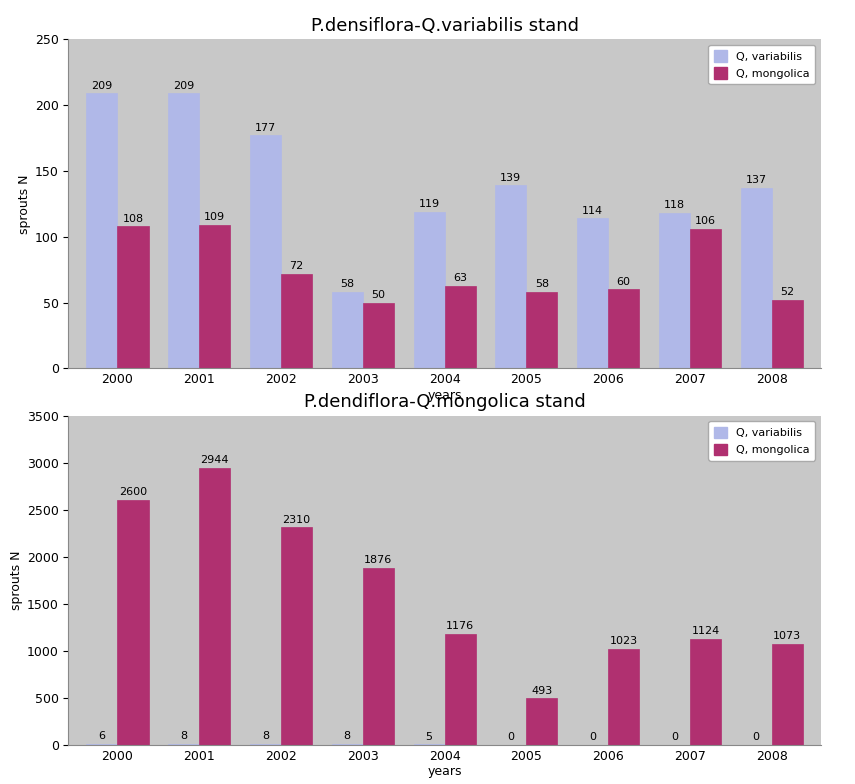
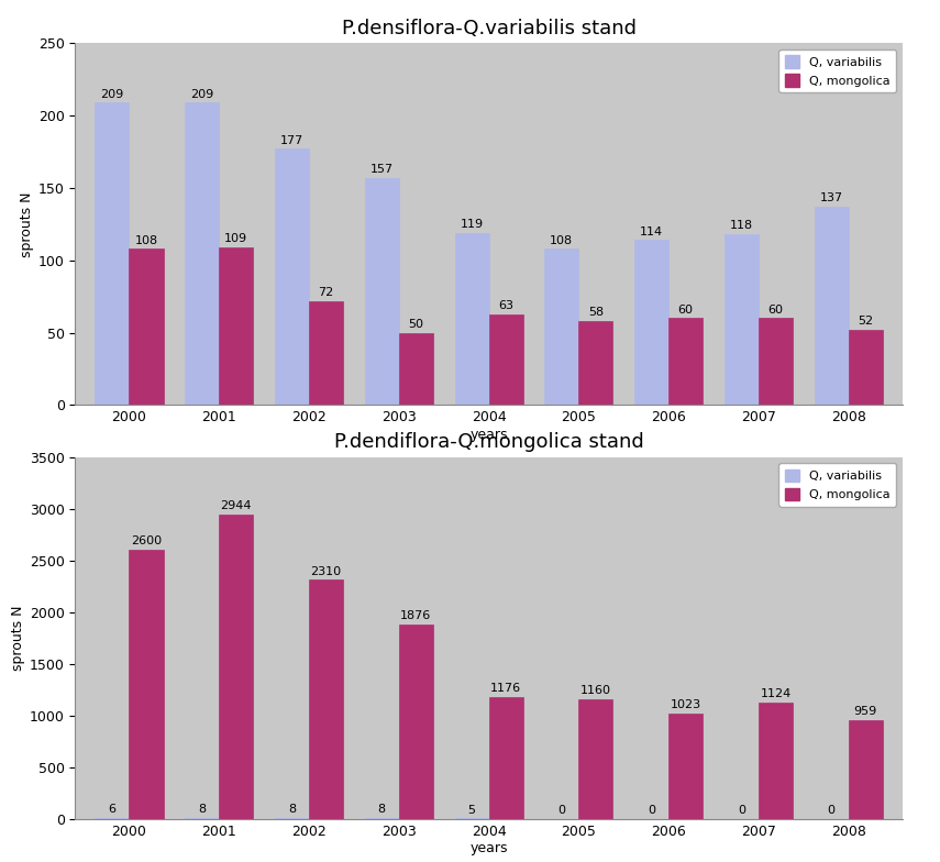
P.densiflora-Q.variabilis stand/Q, variabilis/2003: 58 -> 157
P.densiflora-Q.variabilis stand/Q, variabilis/2005: 139 -> 108
P.densiflora-Q.variabilis stand/Q, mongolica/2007: 106 -> 60
P.dendiflora-Q.mongolica stand/Q, mongolica/2005: 493 -> 1160
P.dendiflora-Q.mongolica stand/Q, mongolica/2008: 1073 -> 959
